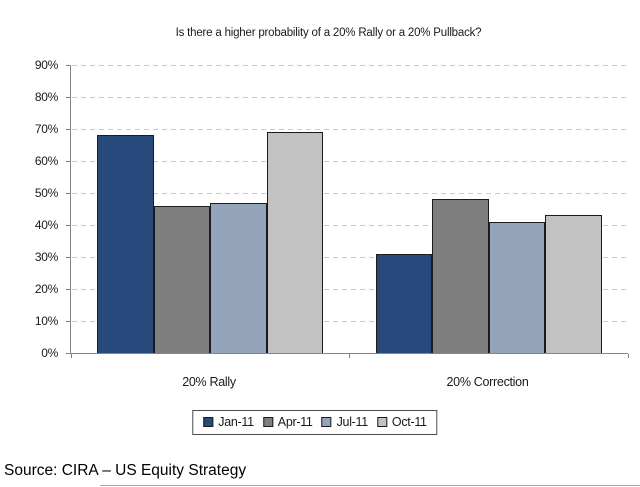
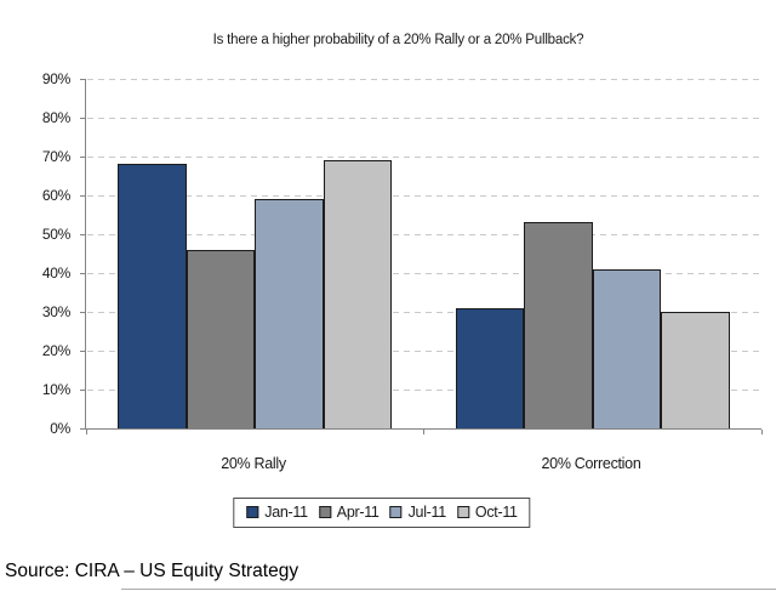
Jul-11/20% Rally: 47% -> 59%
Apr-11/20% Correction: 48% -> 53%
Oct-11/20% Correction: 43% -> 30%
